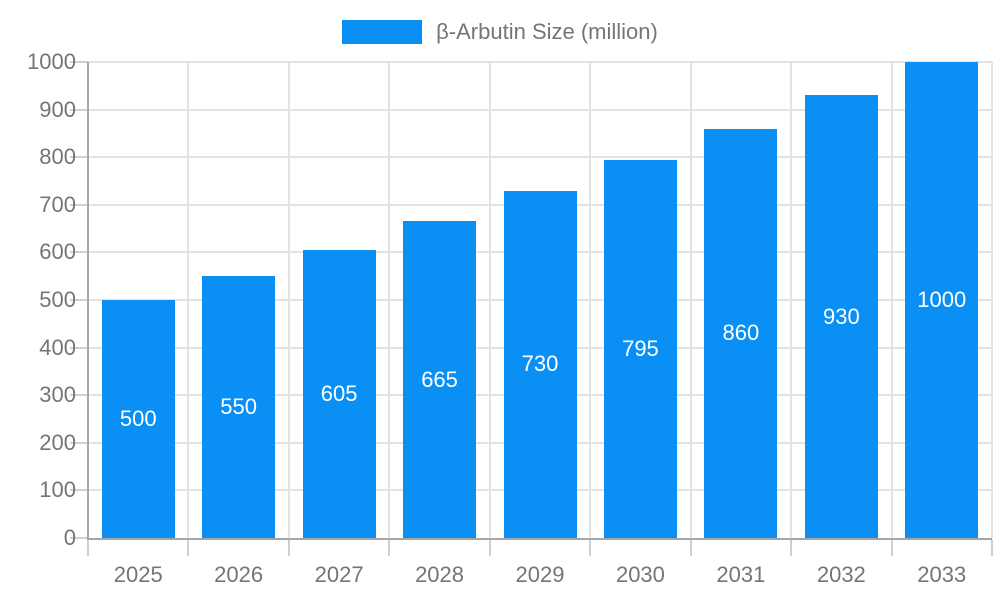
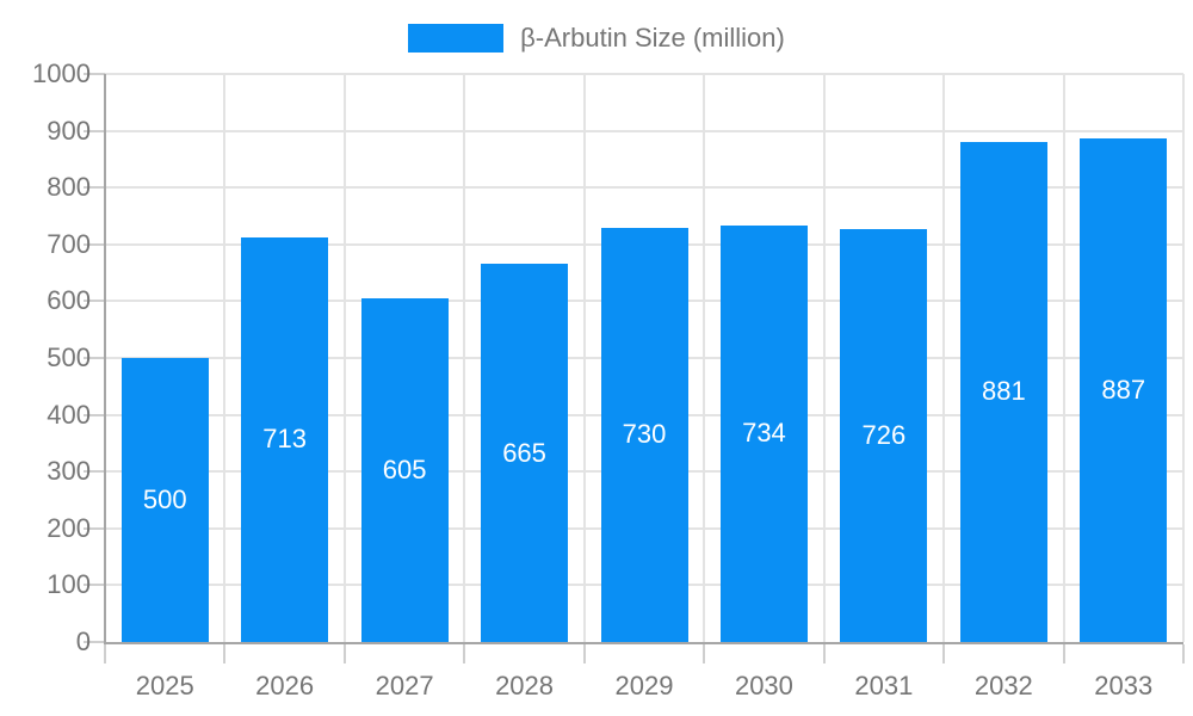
2026: 550 -> 713
2030: 795 -> 734
2031: 860 -> 726
2032: 930 -> 881
2033: 1000 -> 887
